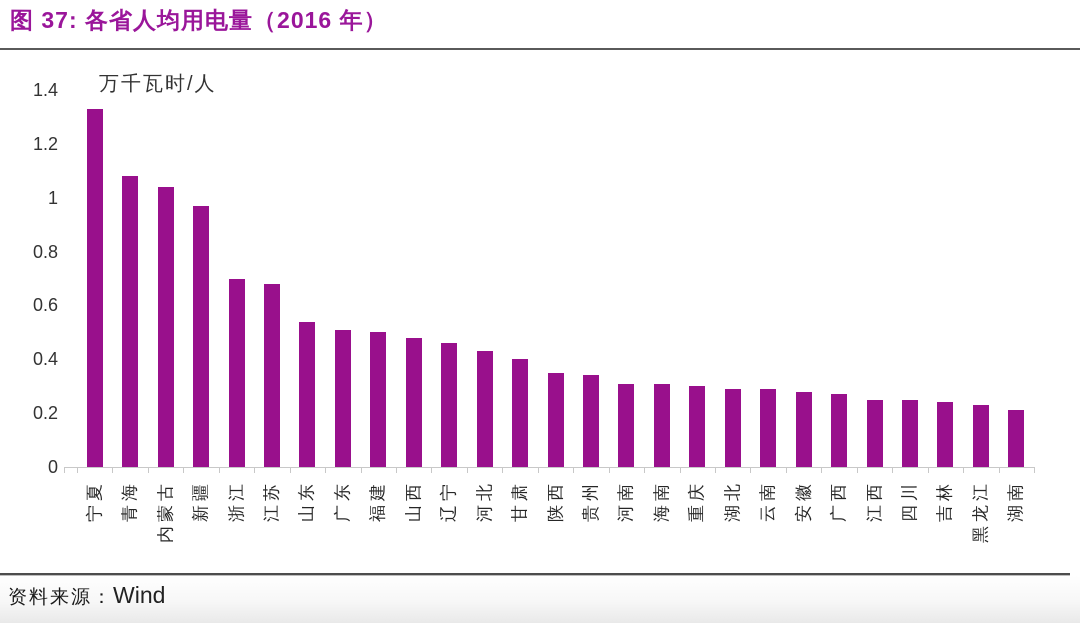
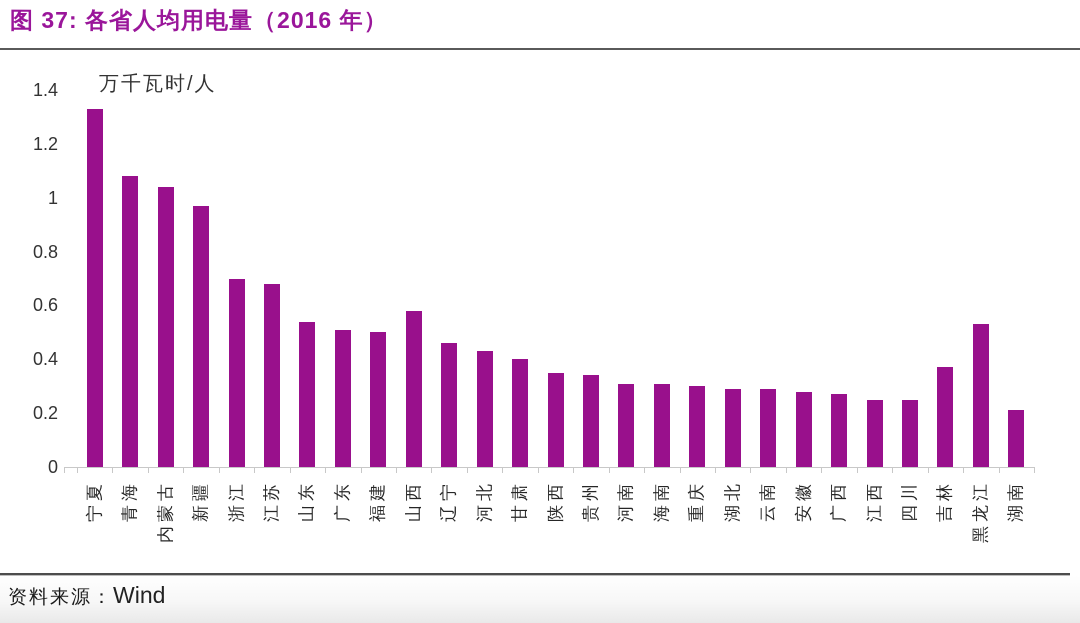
山西: 0.48 -> 0.58
吉林: 0.24 -> 0.37
黑龙江: 0.23 -> 0.53
